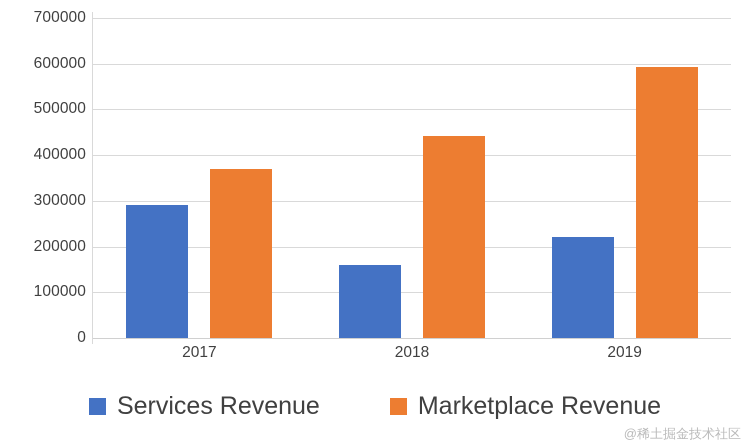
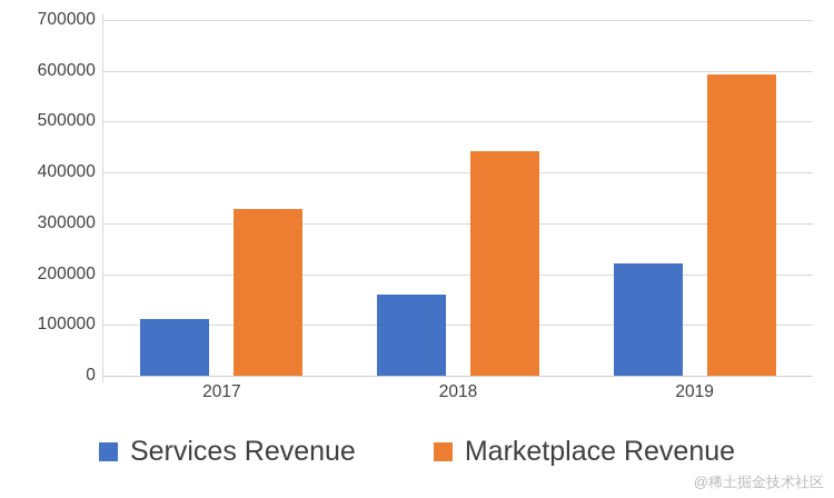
Services Revenue/2017: 290000 -> 110000
Marketplace Revenue/2017: 370000 -> 330000
